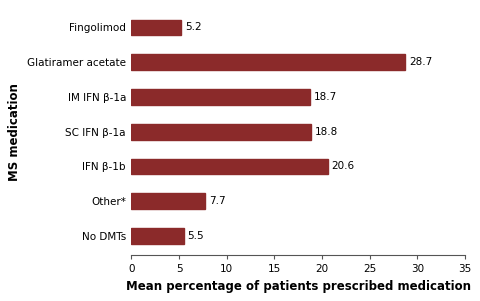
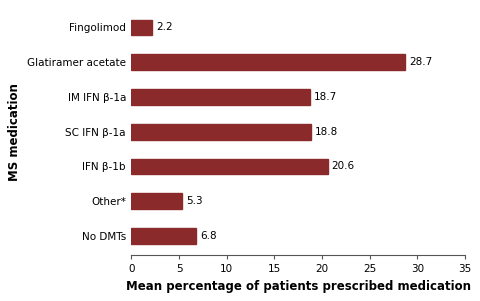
Fingolimod: 5.2 -> 2.2
Other*: 7.7 -> 5.3
No DMTs: 5.5 -> 6.8
